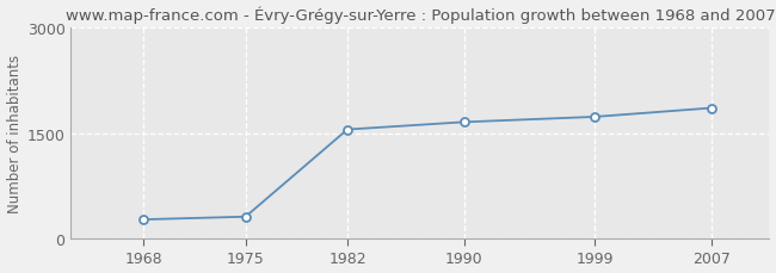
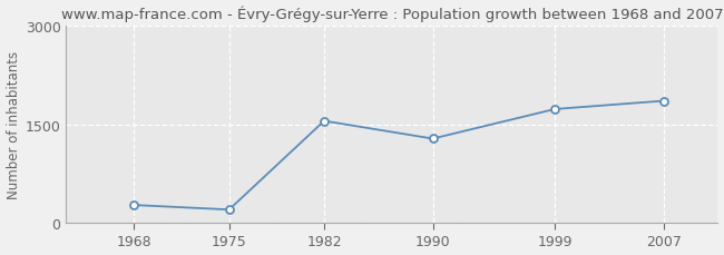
1975: 310 -> 200
1990: 1660 -> 1280
